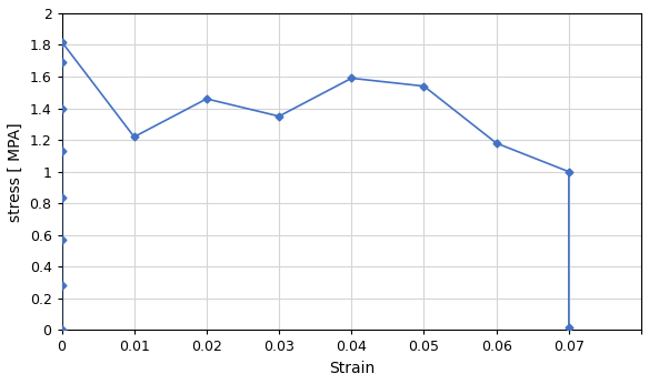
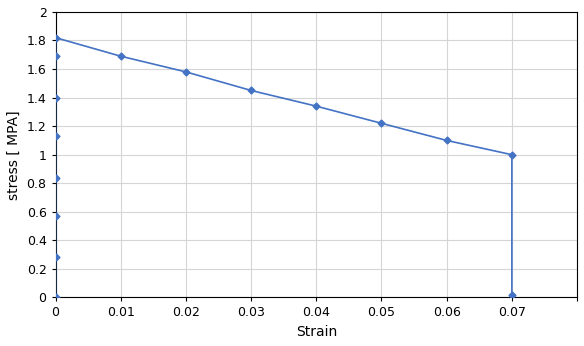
0.01: 1.22 -> 1.69
0.02: 1.46 -> 1.58
0.03: 1.35 -> 1.45
0.04: 1.59 -> 1.34
0.05: 1.54 -> 1.22
0.06: 1.18 -> 1.10
